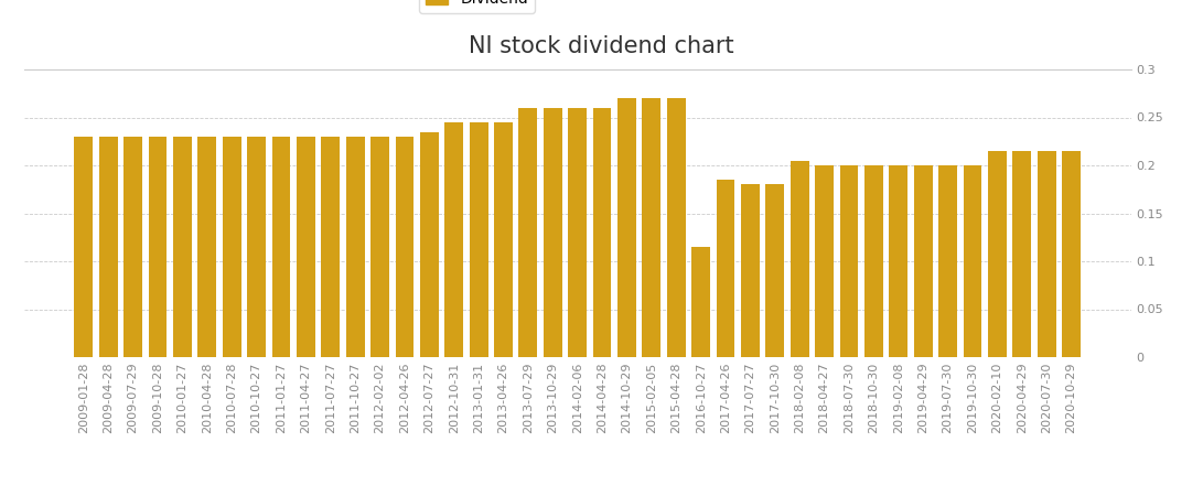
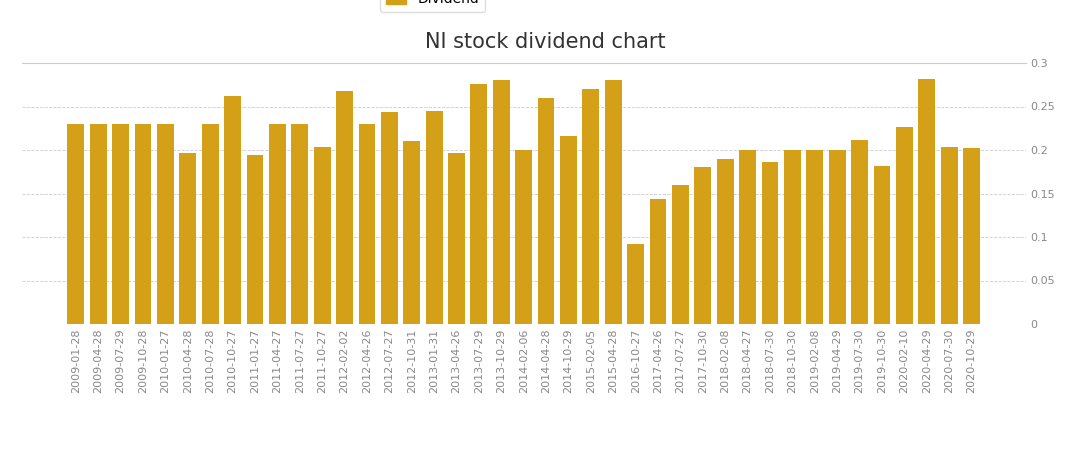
2010-04-28: 0.230 -> 0.196
2010-10-27: 0.230 -> 0.262
2011-01-27: 0.230 -> 0.194
2011-10-27: 0.230 -> 0.204
2012-02-02: 0.230 -> 0.268
2012-07-27: 0.235 -> 0.244
2012-10-31: 0.245 -> 0.210
2013-04-26: 0.245 -> 0.196
2013-07-29: 0.260 -> 0.276
2013-10-29: 0.260 -> 0.280
2014-02-06: 0.260 -> 0.200
2014-10-29: 0.270 -> 0.216
2015-04-28: 0.270 -> 0.280
2016-10-27: 0.115 -> 0.092
2017-04-26: 0.185 -> 0.144
2017-07-27: 0.180 -> 0.160
2018-02-08: 0.205 -> 0.190
2018-07-30: 0.200 -> 0.186
2019-07-30: 0.200 -> 0.212
2019-10-30: 0.200 -> 0.182
2020-02-10: 0.215 -> 0.226
2020-04-29: 0.215 -> 0.282
2020-07-30: 0.215 -> 0.204
2020-10-29: 0.215 -> 0.202
